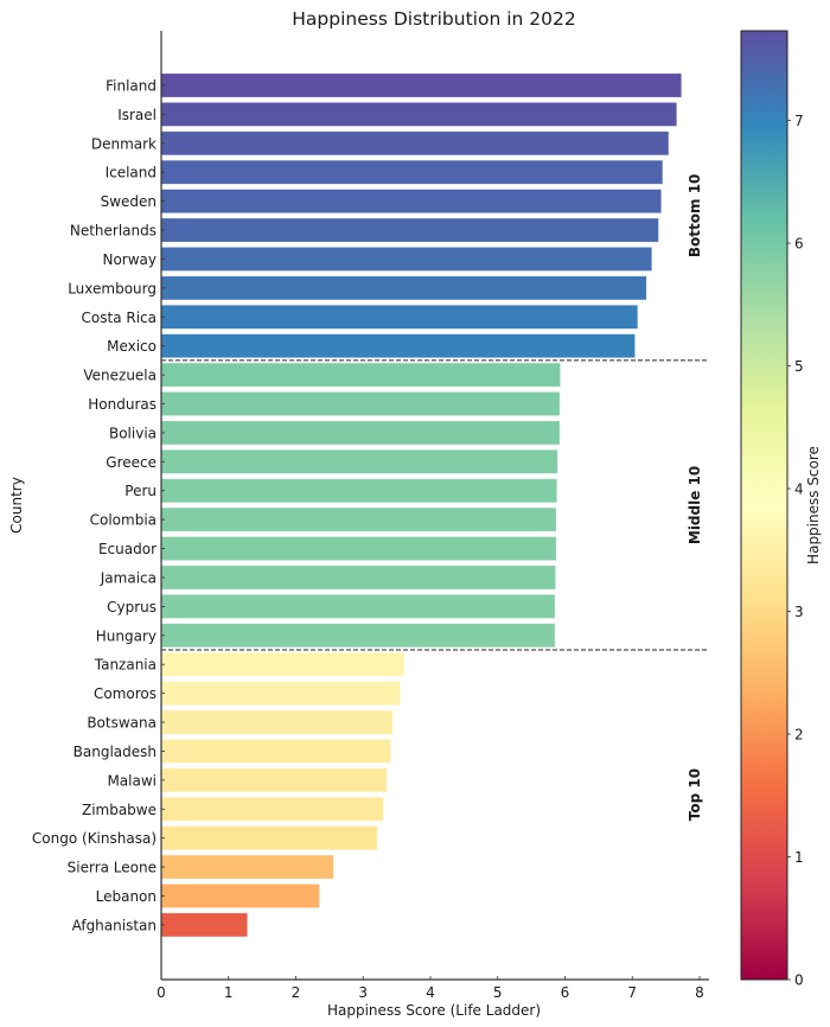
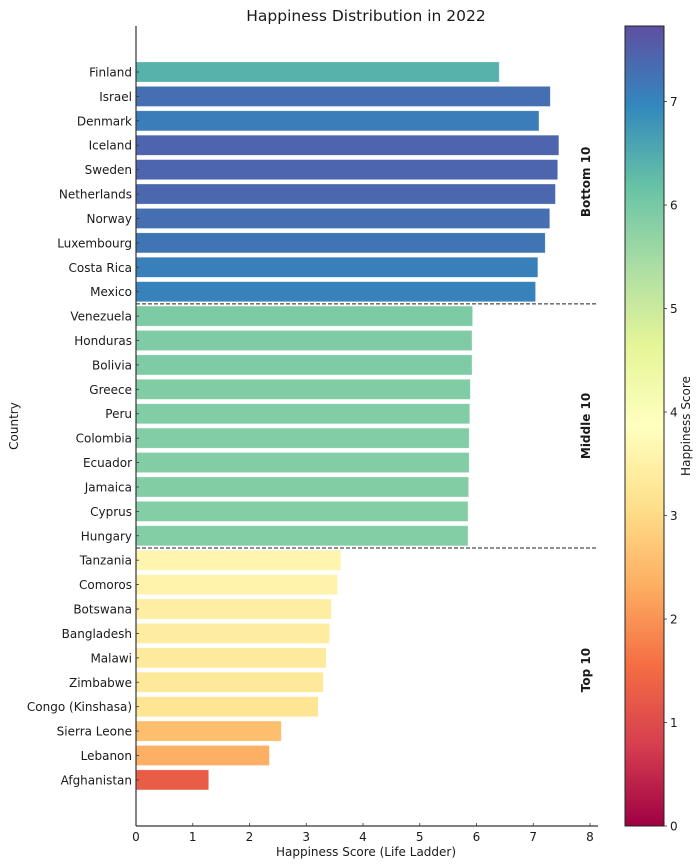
Finland: 7.7 -> 6.4
Israel: 7.7 -> 7.3
Denmark: 7.5 -> 7.1
